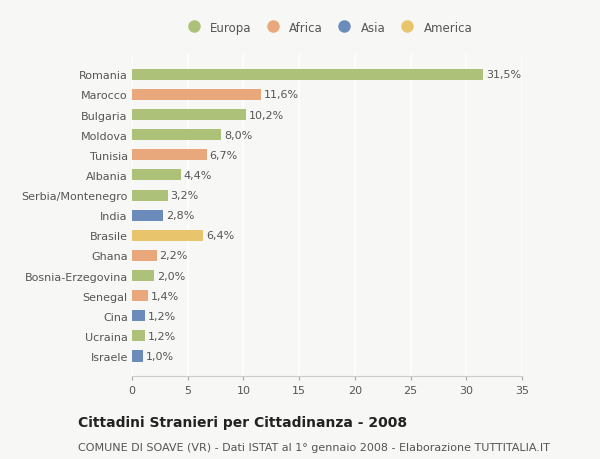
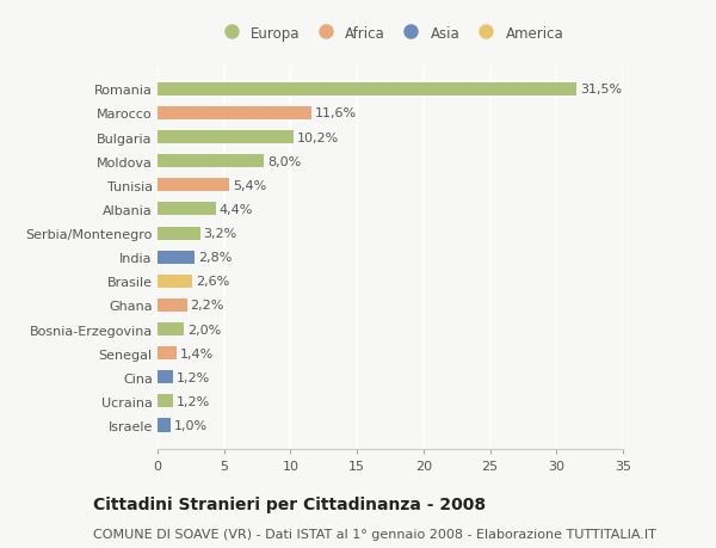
Tunisia: 6,7% -> 5,4%
Brasile: 6,4% -> 2,6%
